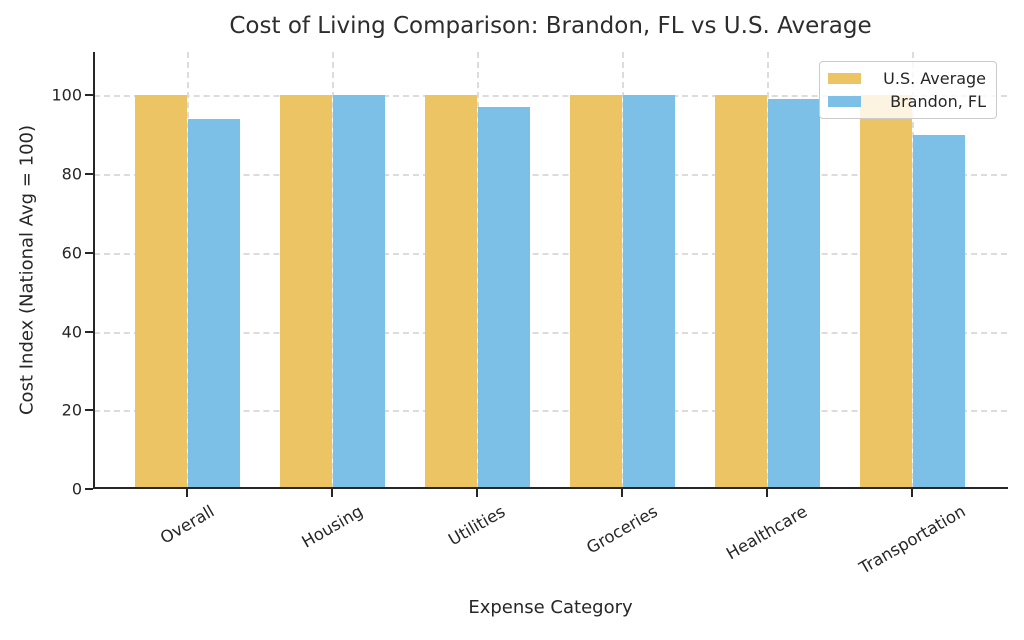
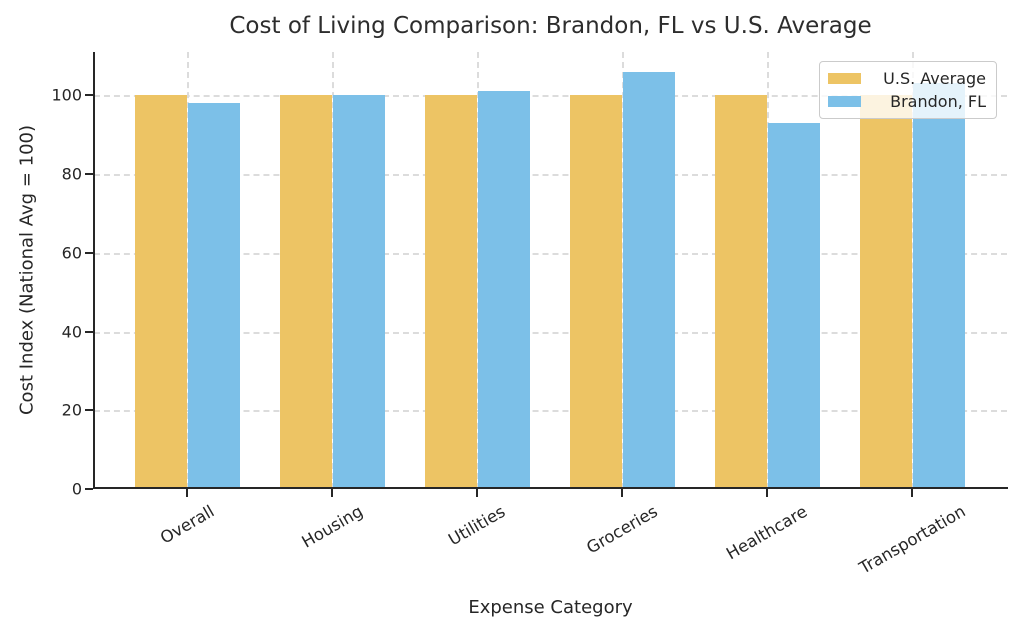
Brandon, FL/Overall: 94 -> 98
Brandon, FL/Utilities: 97 -> 101
Brandon, FL/Groceries: 100 -> 106
Brandon, FL/Healthcare: 99 -> 93
Brandon, FL/Transportation: 90 -> 103
